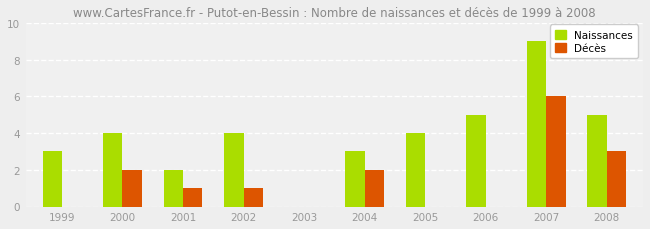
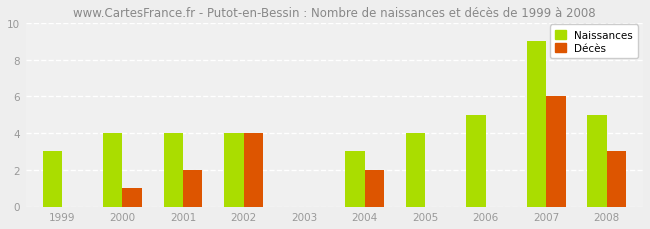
Décès/2000: 2 -> 1
Naissances/2001: 2 -> 4
Décès/2001: 1 -> 2
Décès/2002: 1 -> 4
